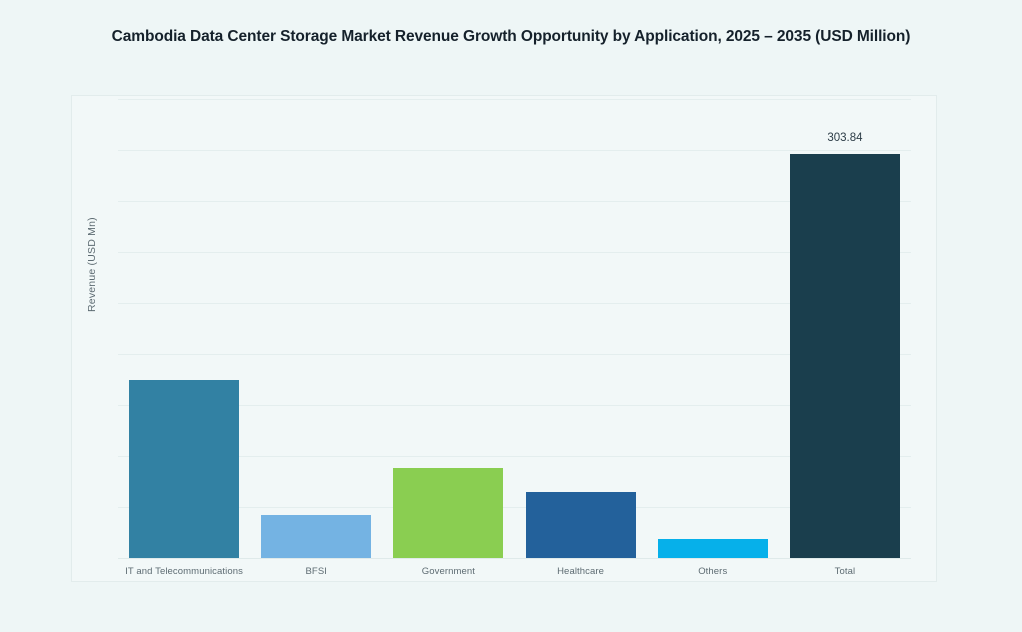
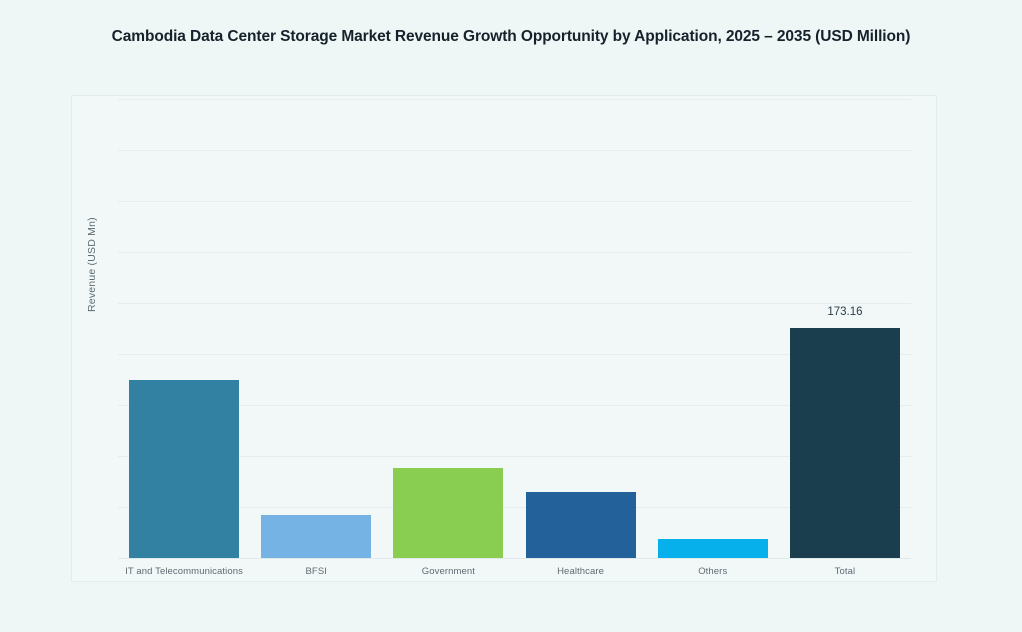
Total: 303.84 -> 173.16
